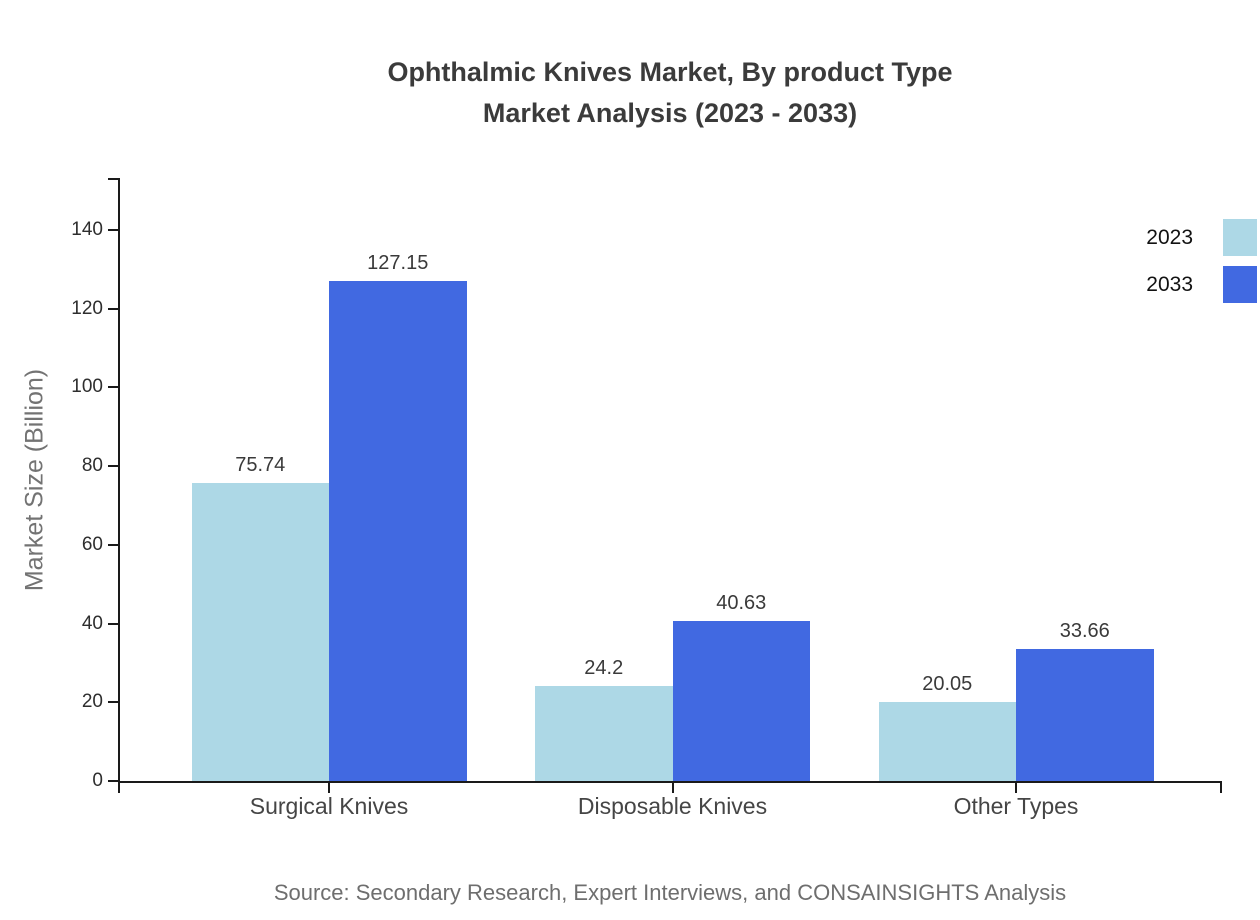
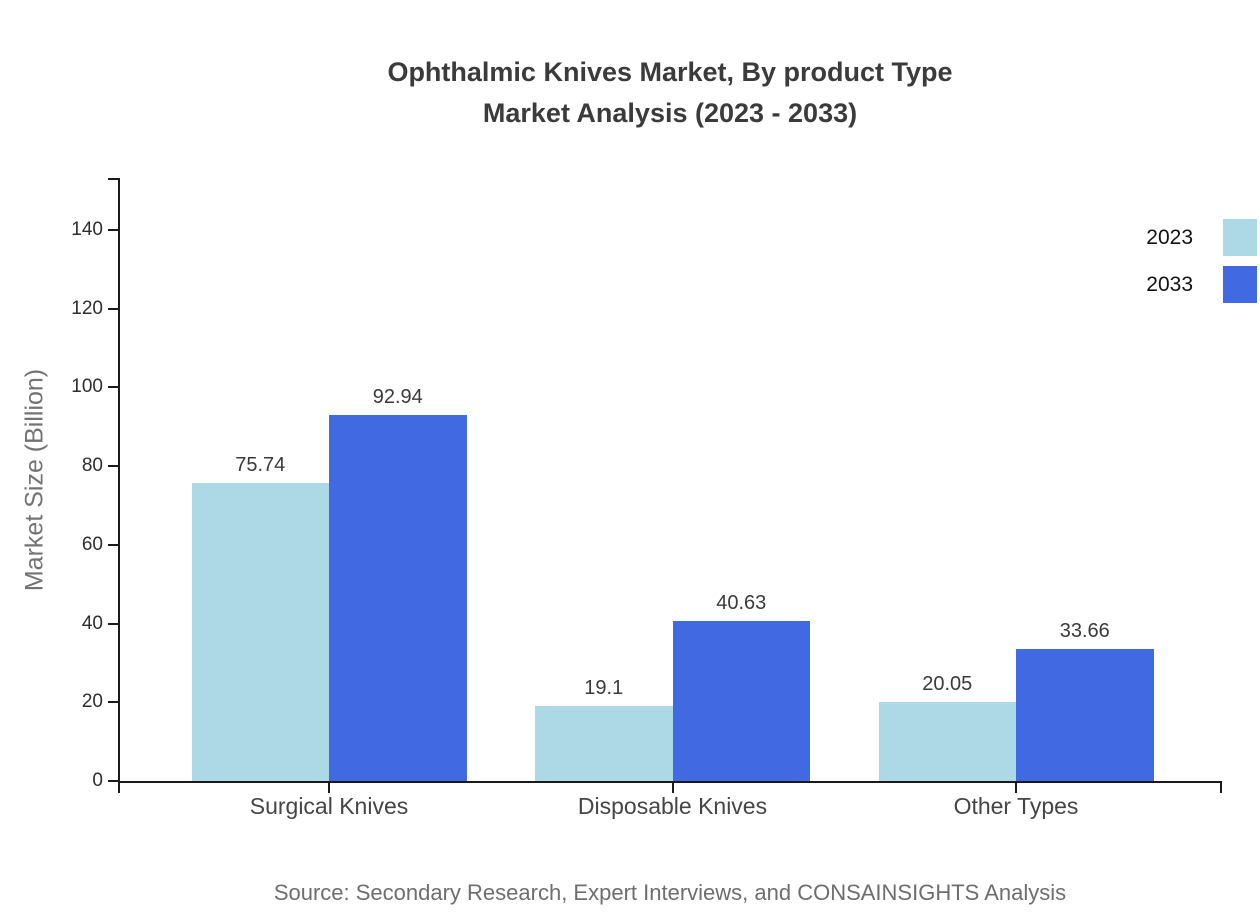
2033/Surgical Knives: 127.15 -> 92.94
2023/Disposable Knives: 24.2 -> 19.1
